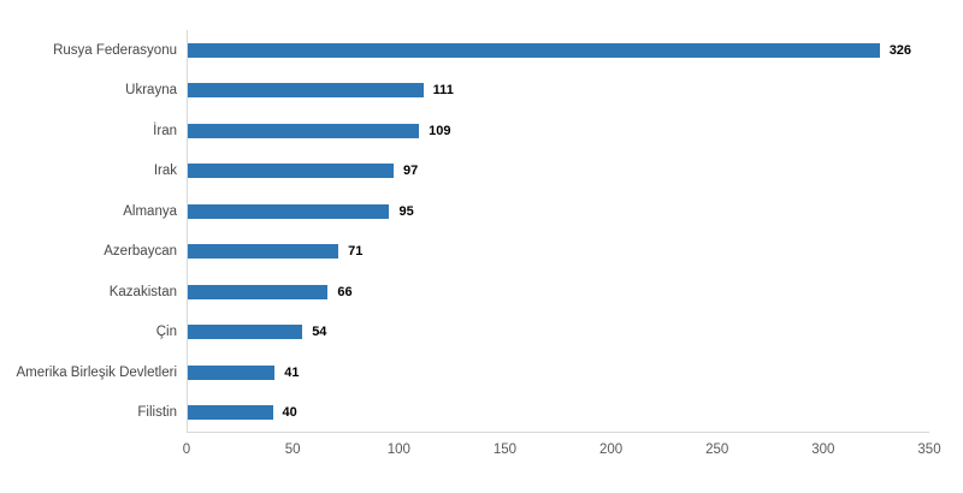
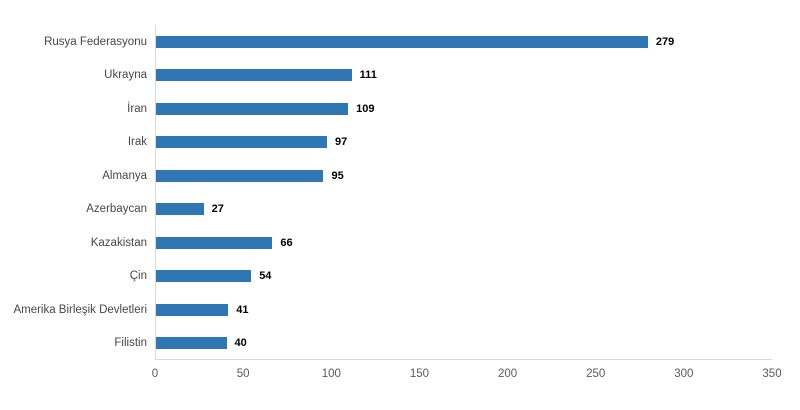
Rusya Federasyonu: 326 -> 279
Azerbaycan: 71 -> 27
